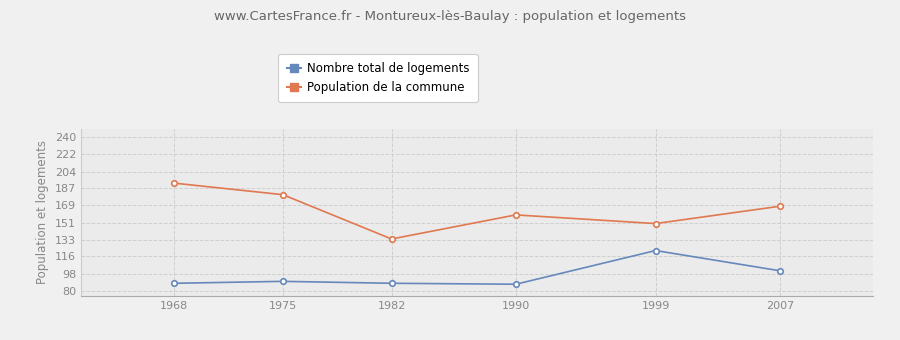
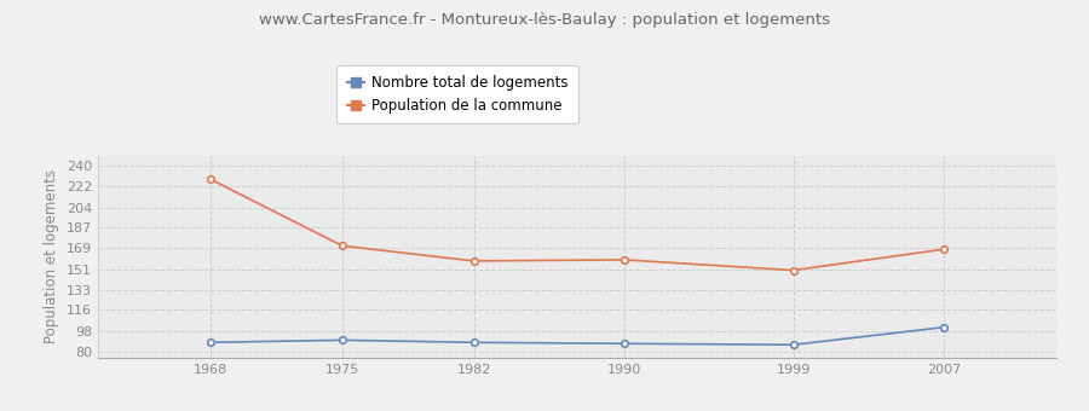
Population de la commune/1968: 192 -> 228
Population de la commune/1975: 180 -> 171
Population de la commune/1982: 134 -> 158
Nombre total de logements/1999: 122 -> 86
